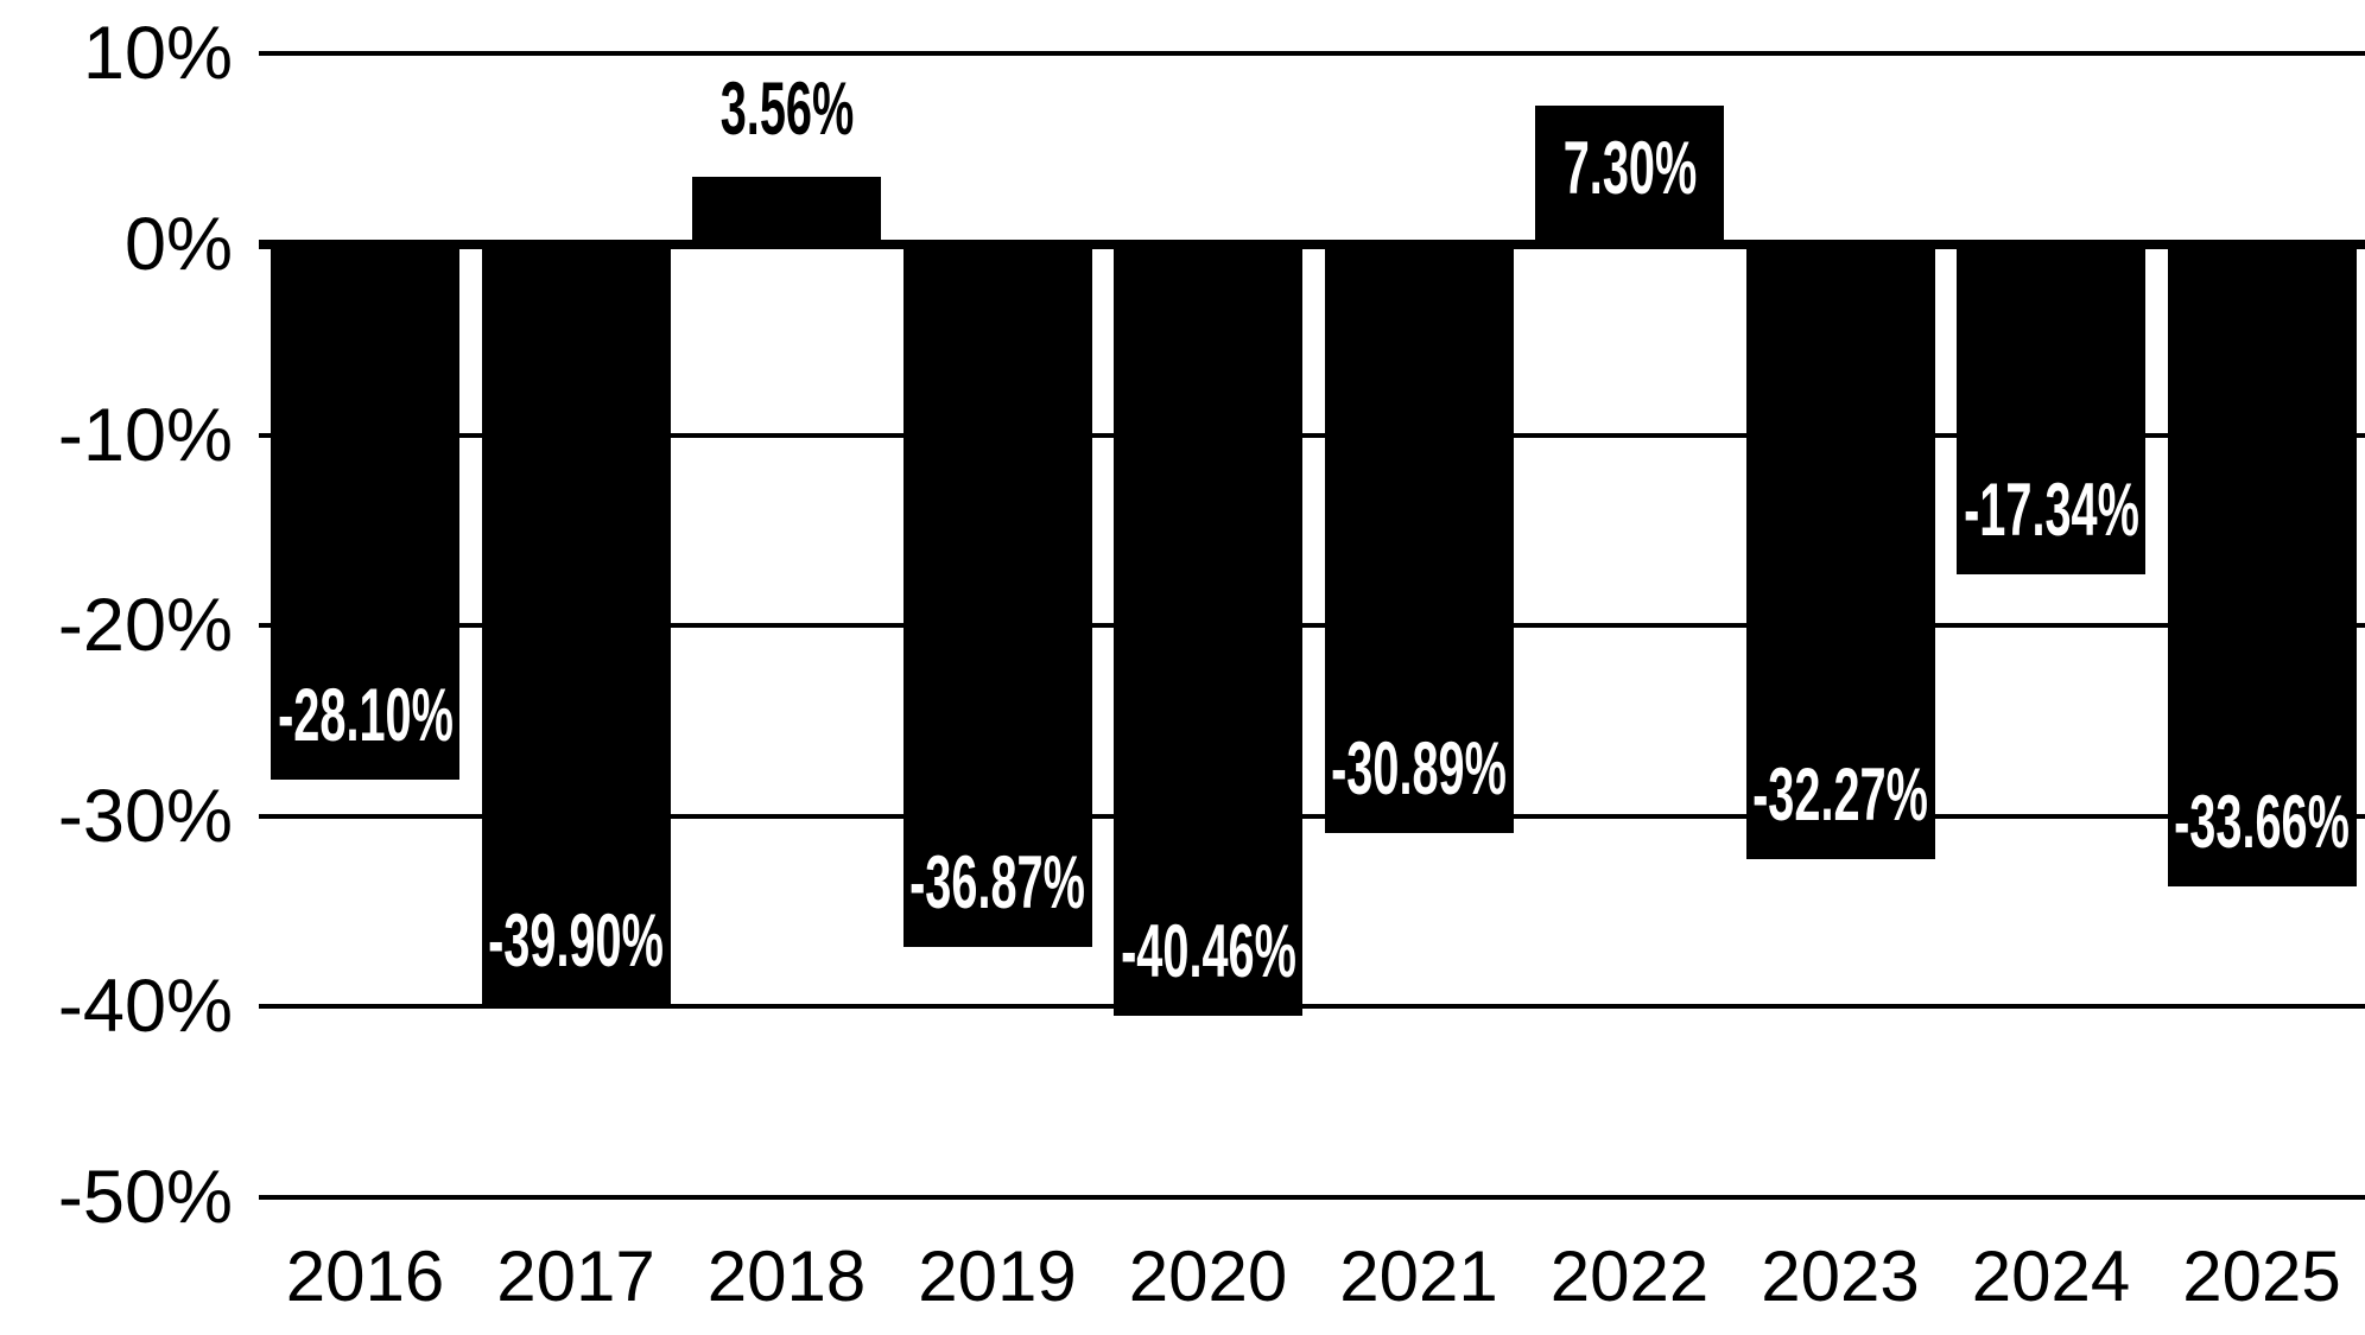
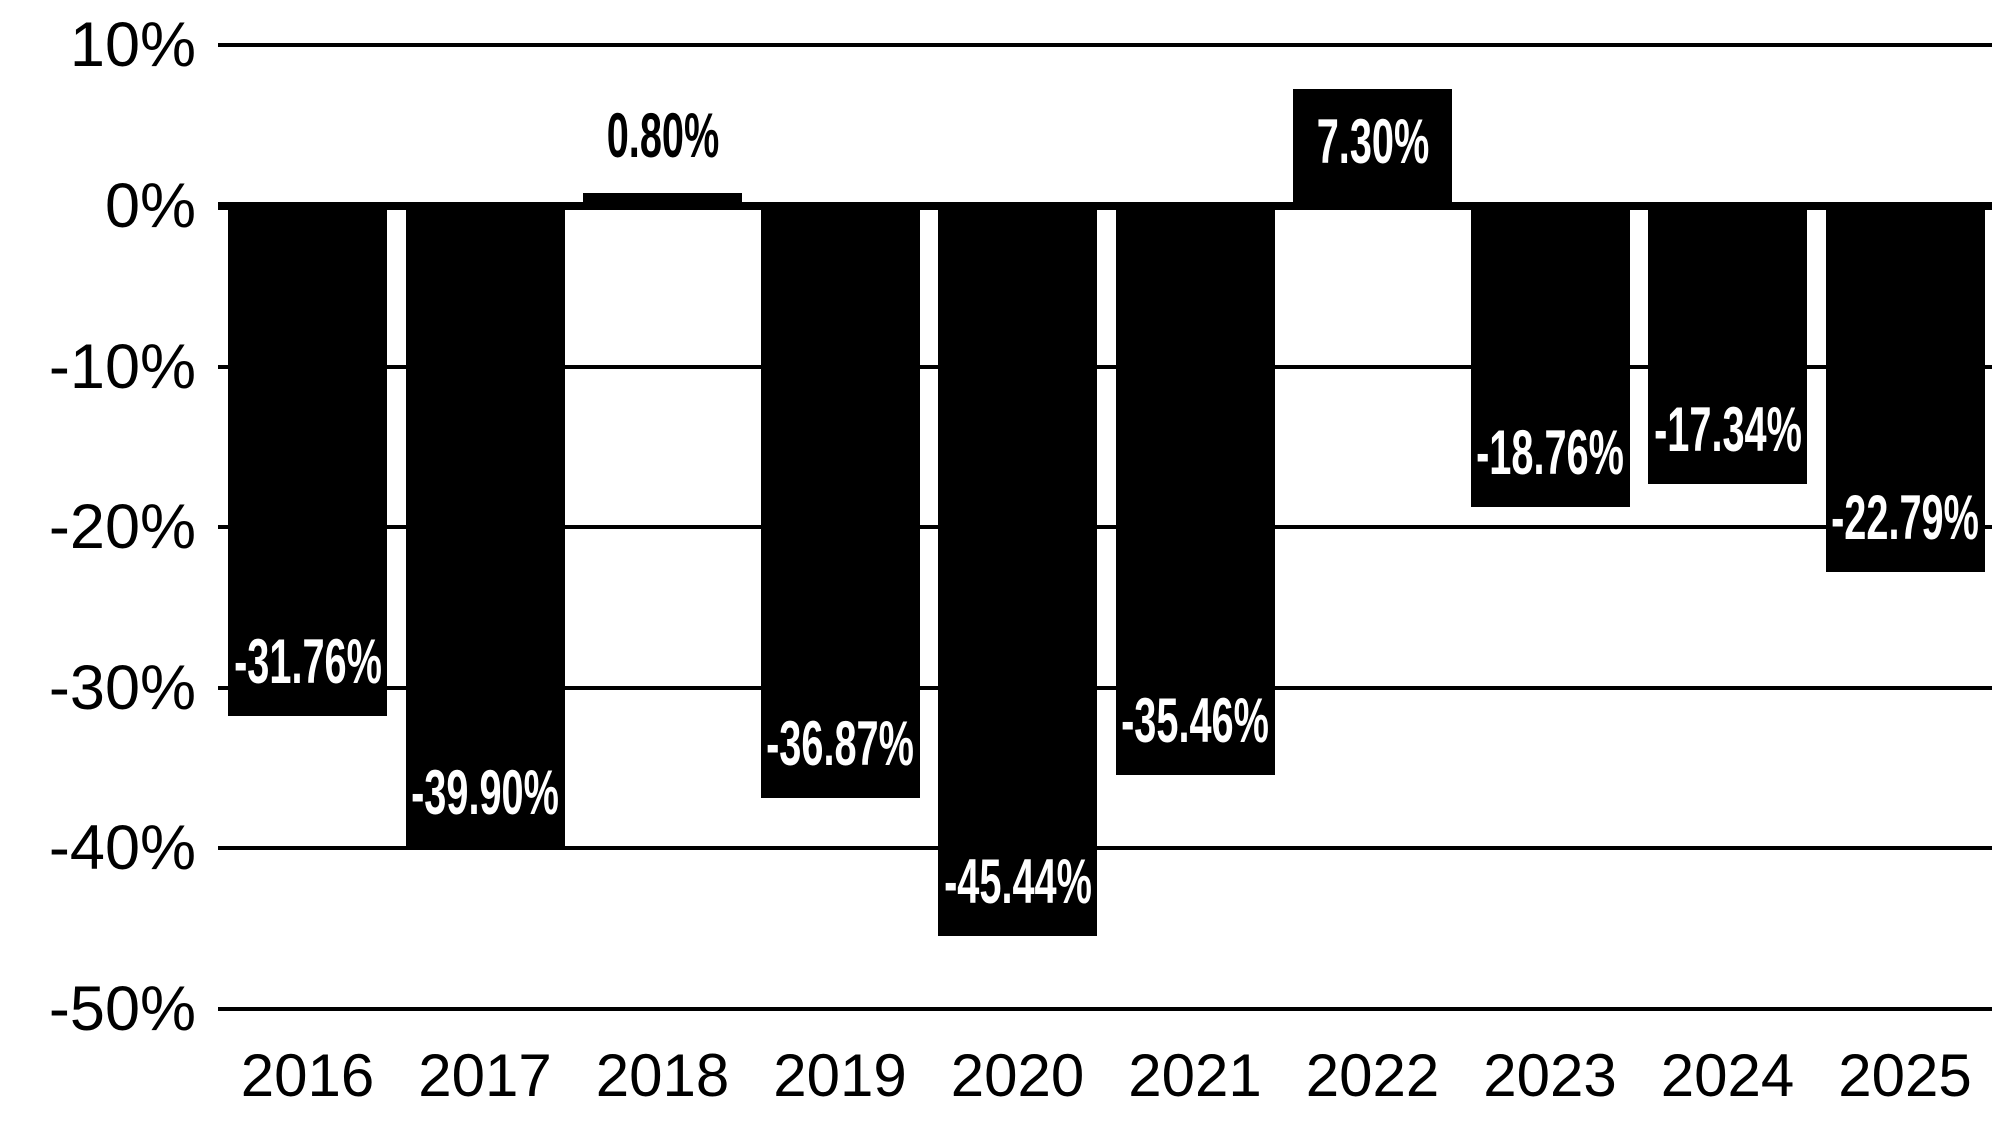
2016: -28.10% -> -31.76%
2018: 3.56% -> 0.80%
2020: -40.46% -> -45.44%
2021: -30.89% -> -35.46%
2023: -32.27% -> -18.76%
2025: -33.66% -> -22.79%
